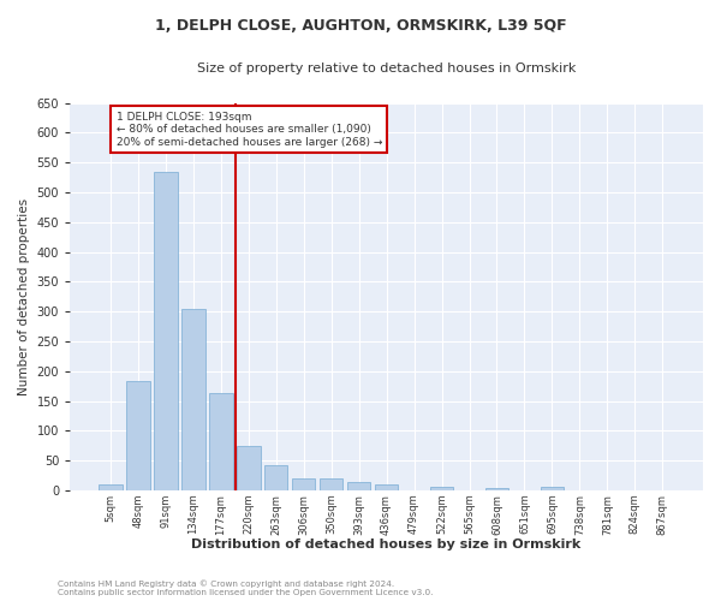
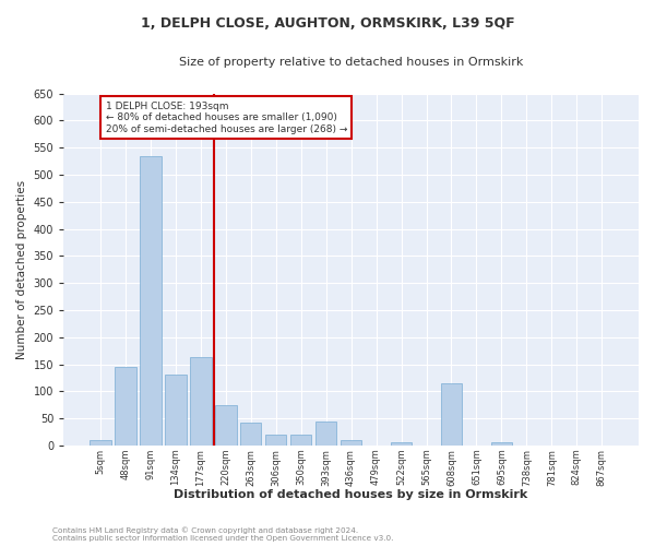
48sqm: 183 -> 145
134sqm: 305 -> 130
393sqm: 13 -> 45
608sqm: 4 -> 115
